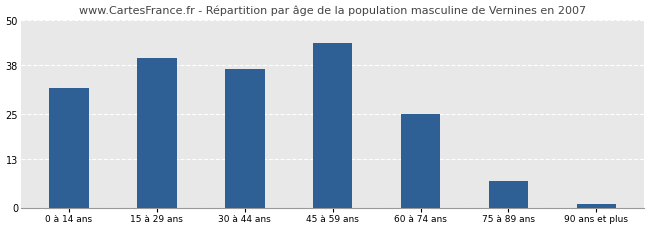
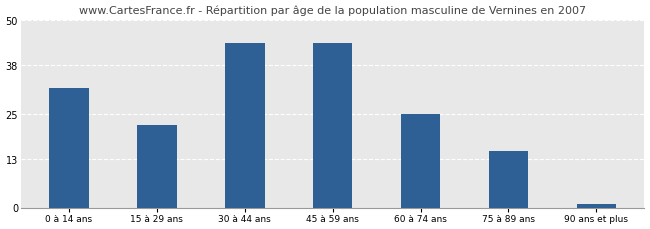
15 à 29 ans: 40 -> 22
30 à 44 ans: 37 -> 44
75 à 89 ans: 7 -> 15
